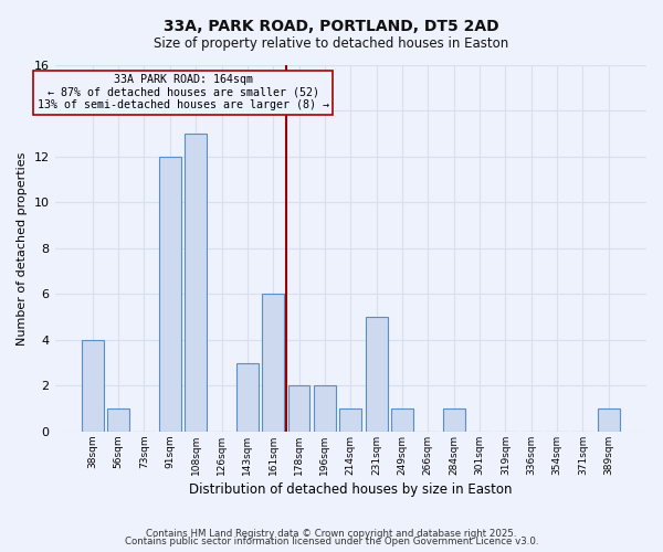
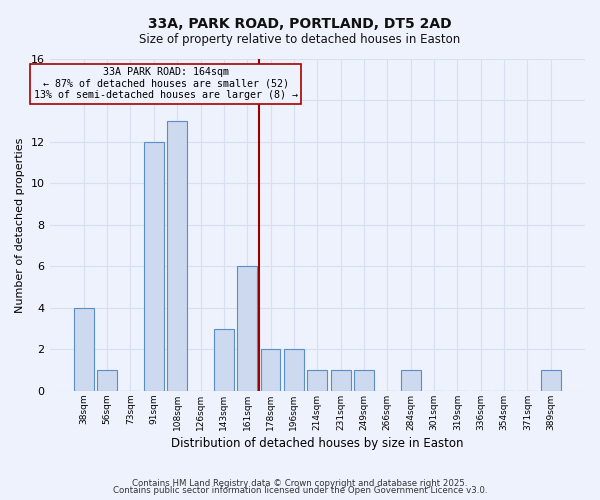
231sqm: 5 -> 1
